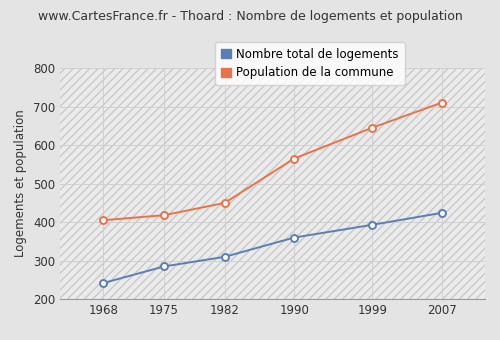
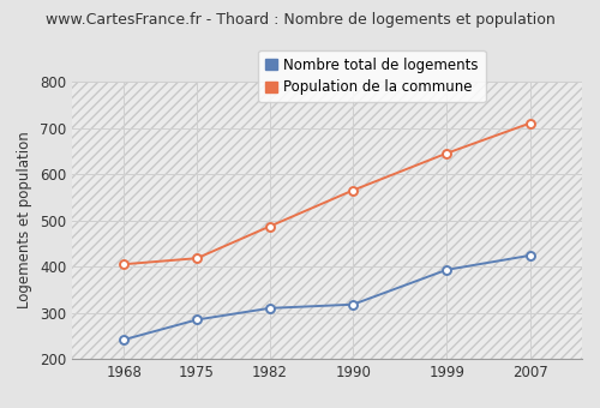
Population de la commune/1982: 450 -> 487
Nombre total de logements/1990: 360 -> 318
